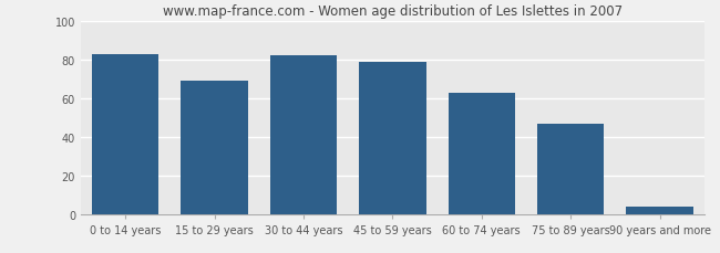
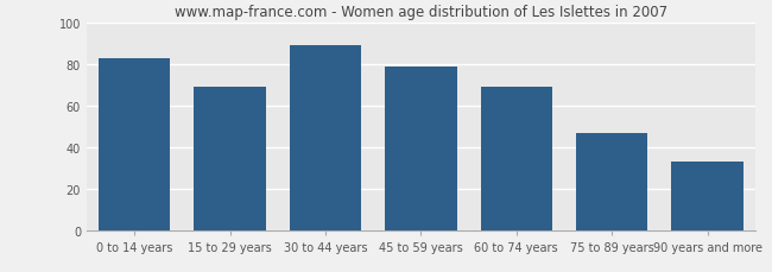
30 to 44 years: 82 -> 89
60 to 74 years: 63 -> 69
90 years and more: 4 -> 33
